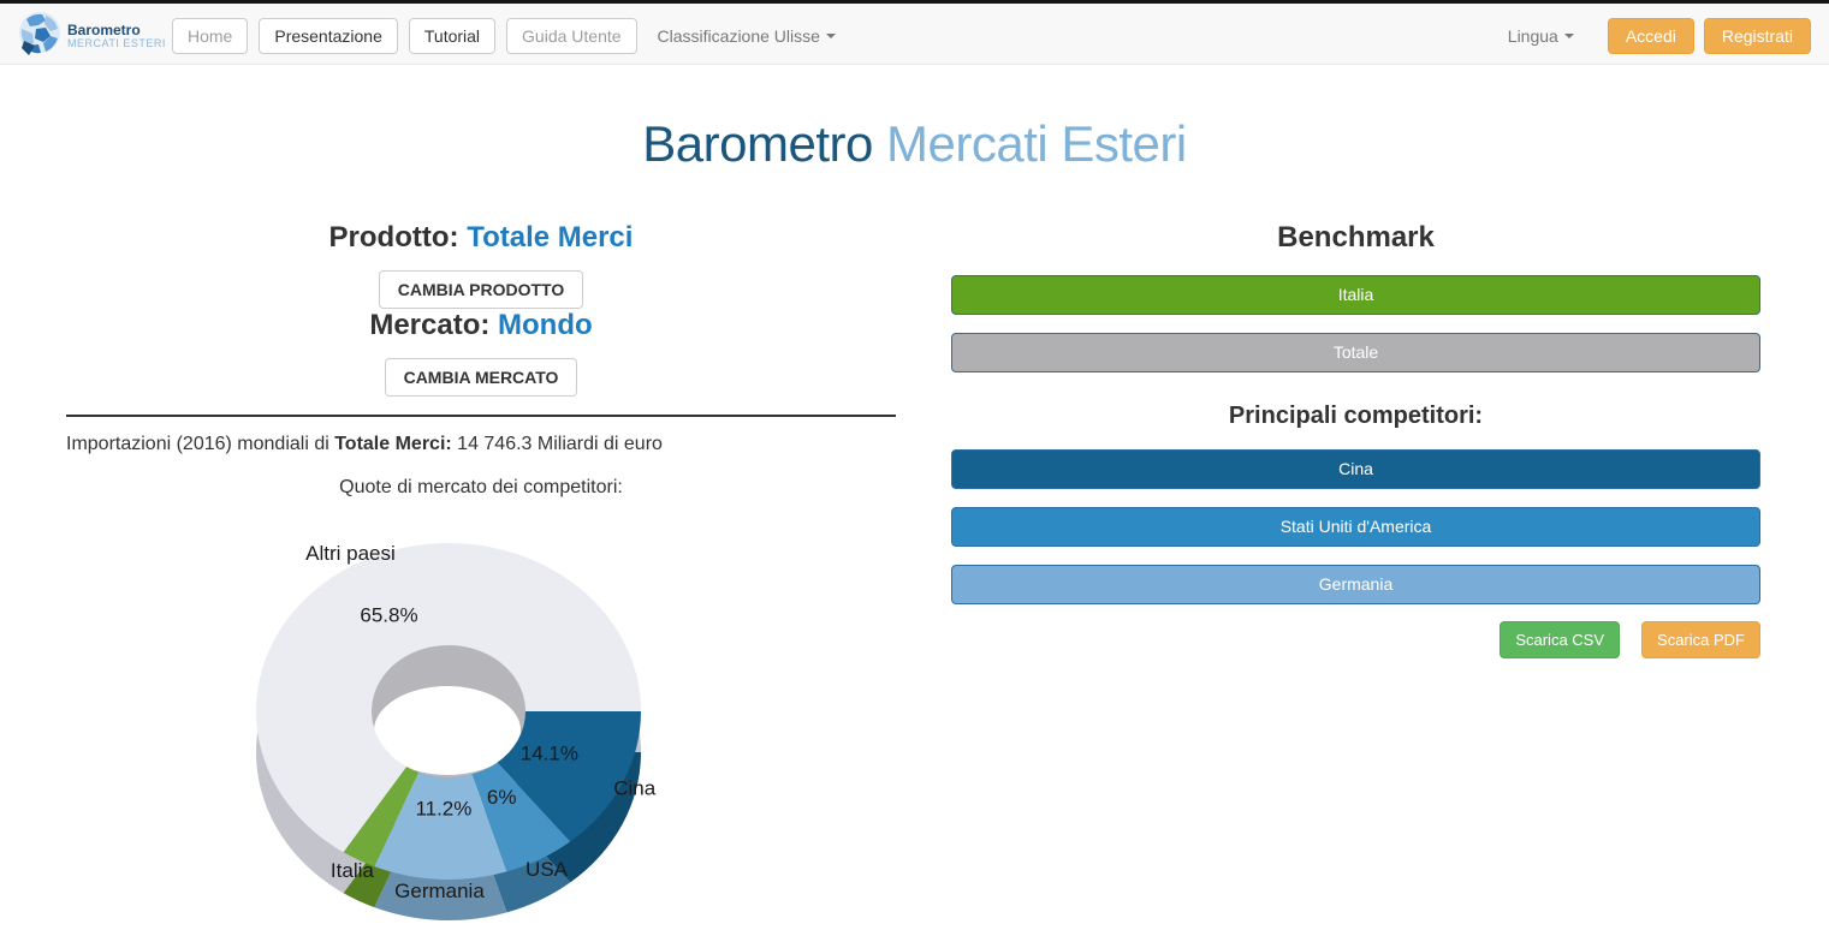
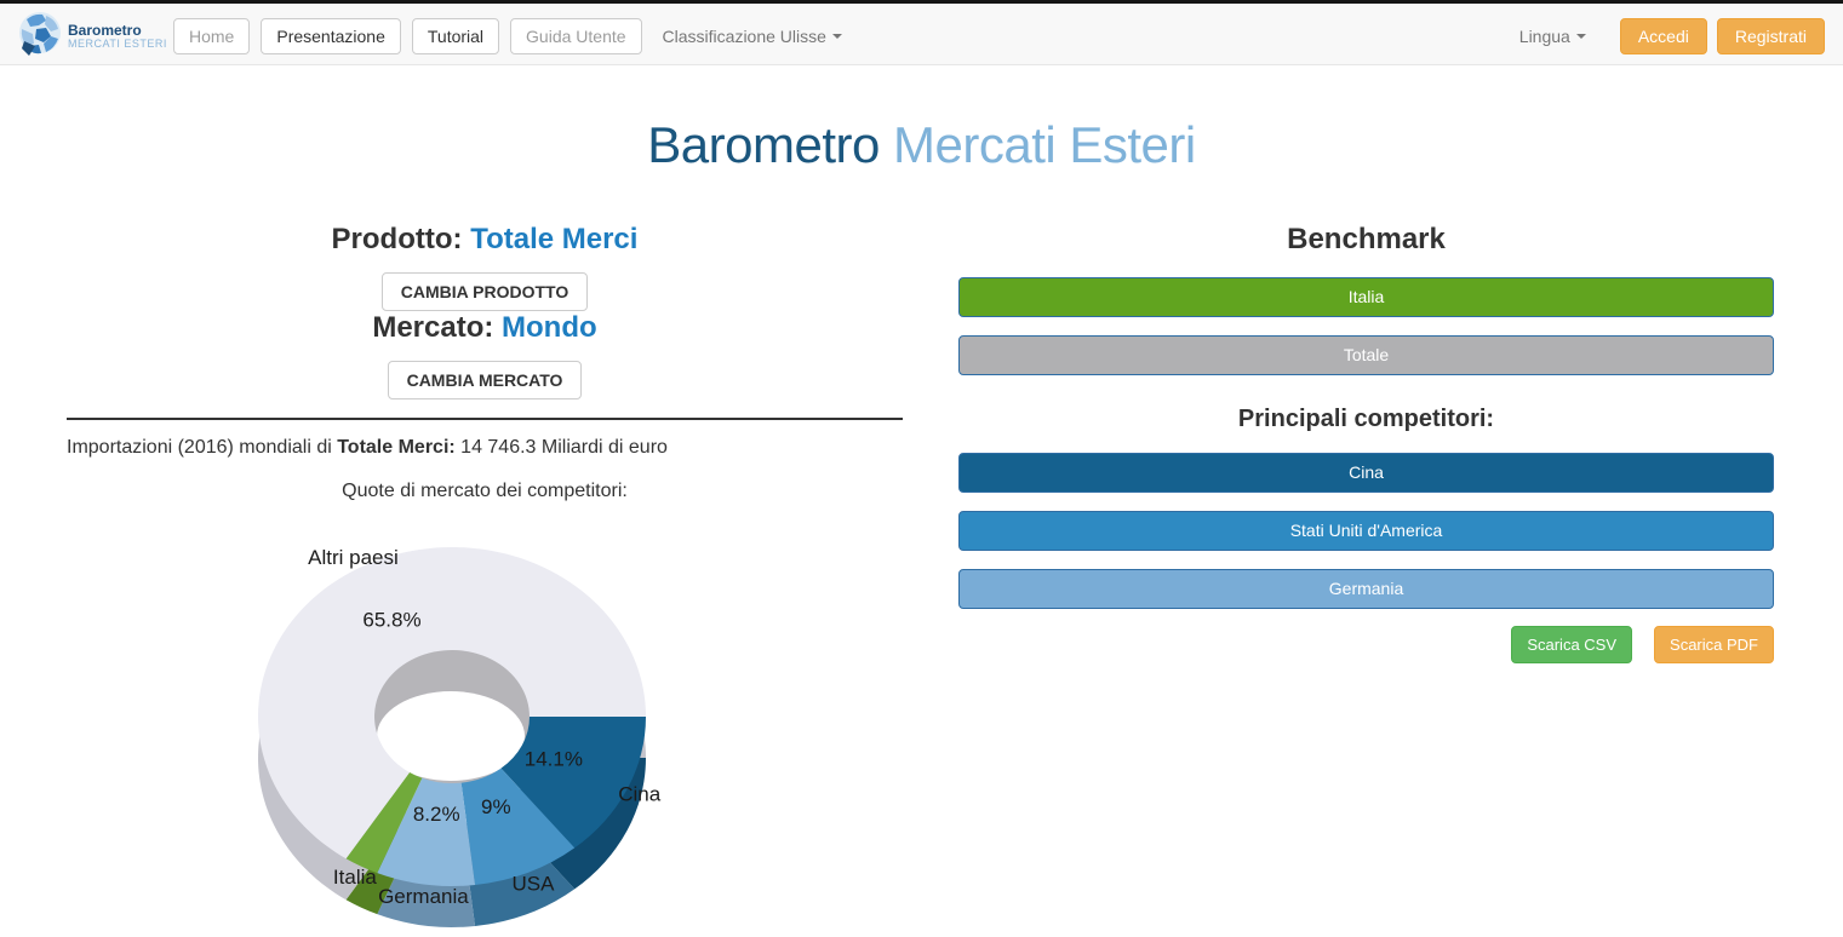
USA: 6% -> 9%
Germania: 11.2% -> 8.2%
